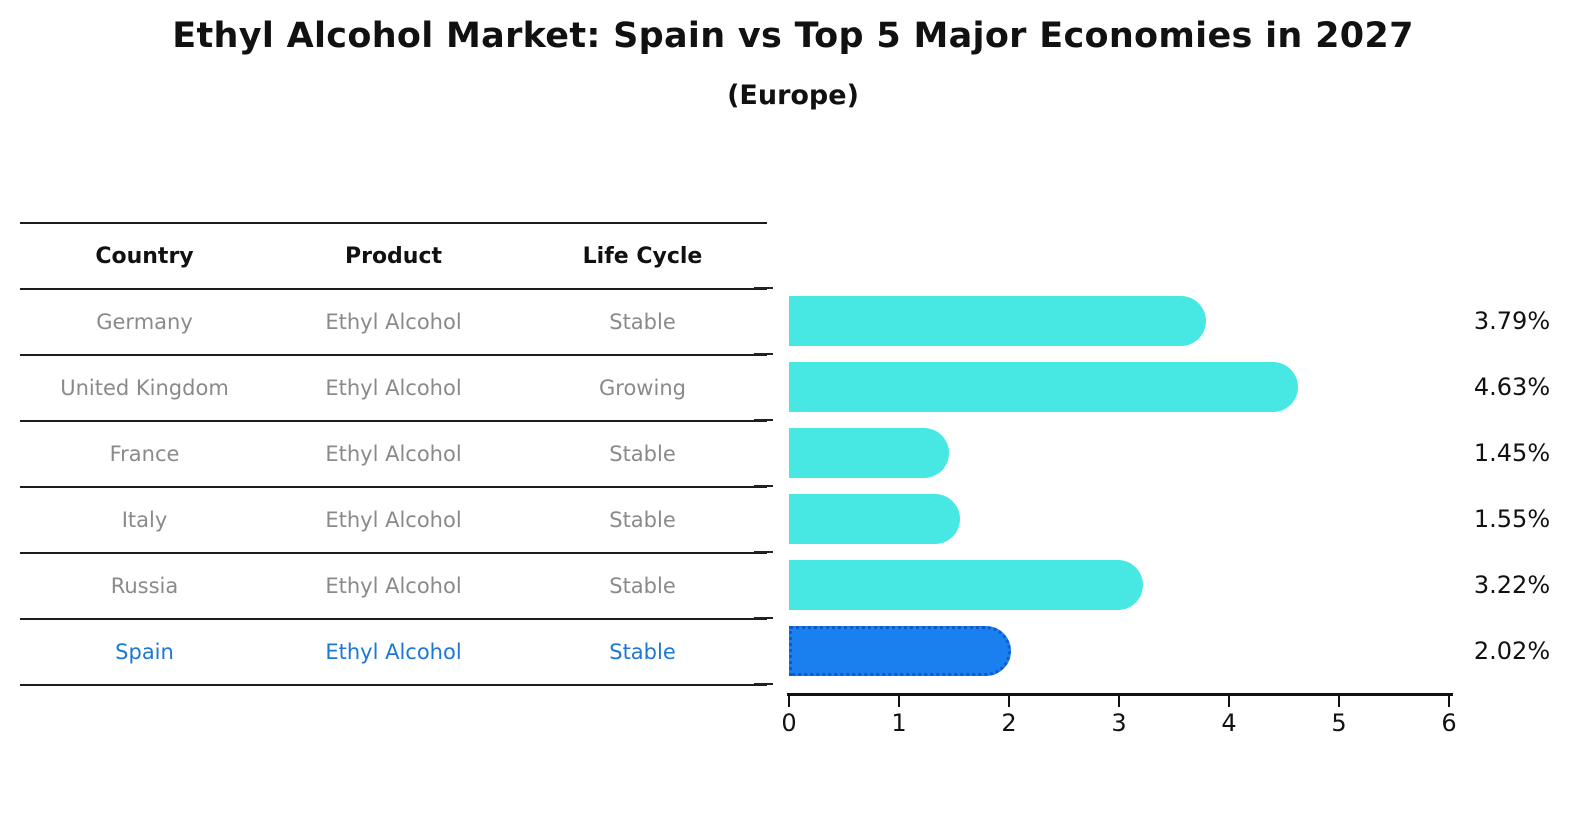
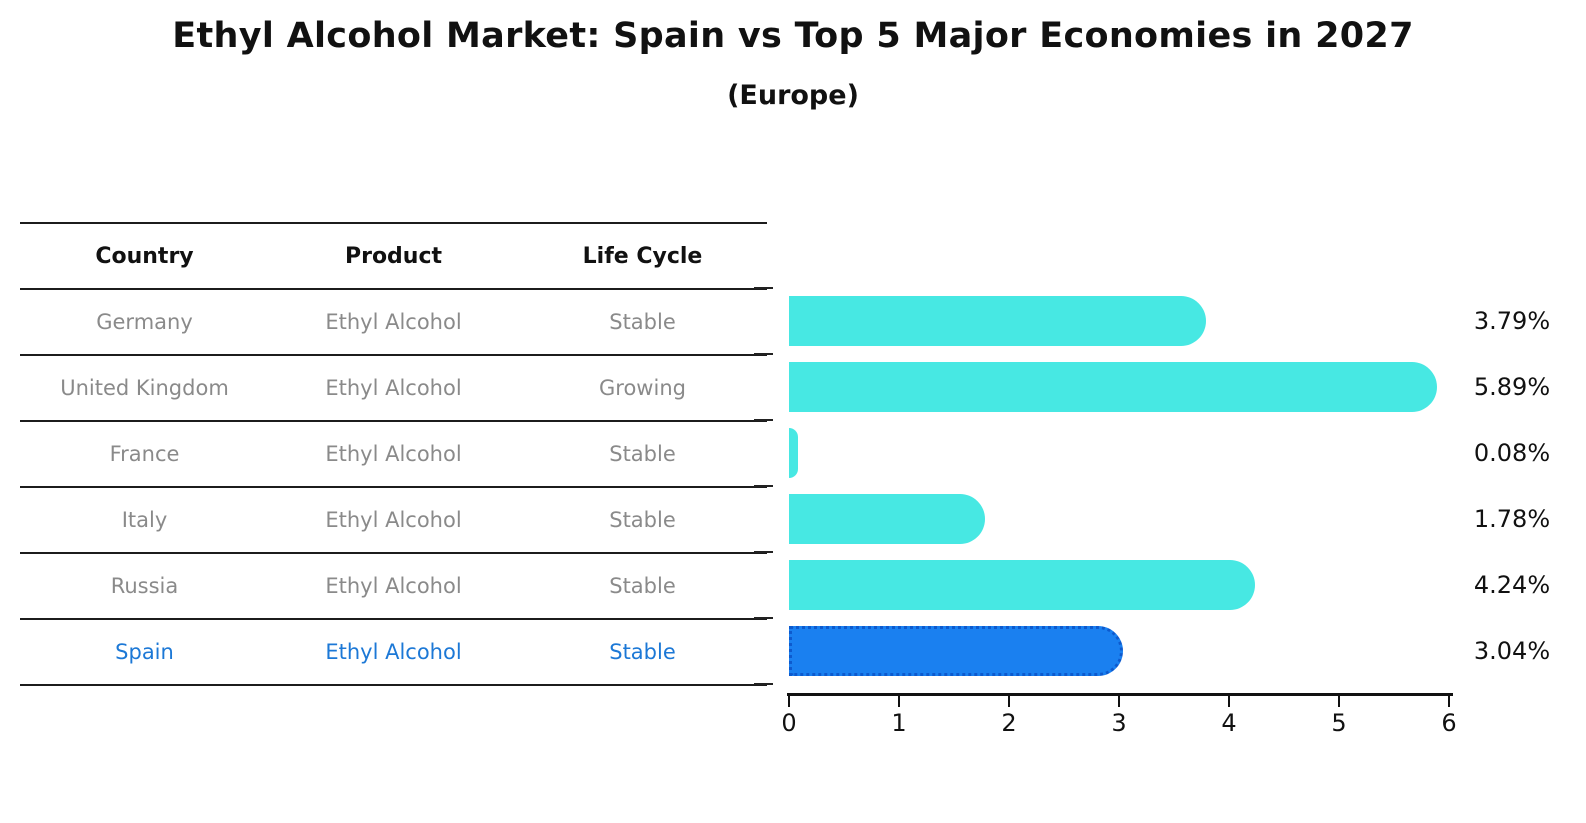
United Kingdom: 4.63% -> 5.89%
France: 1.45% -> 0.08%
Italy: 1.55% -> 1.78%
Russia: 3.22% -> 4.24%
Spain: 2.02% -> 3.04%
